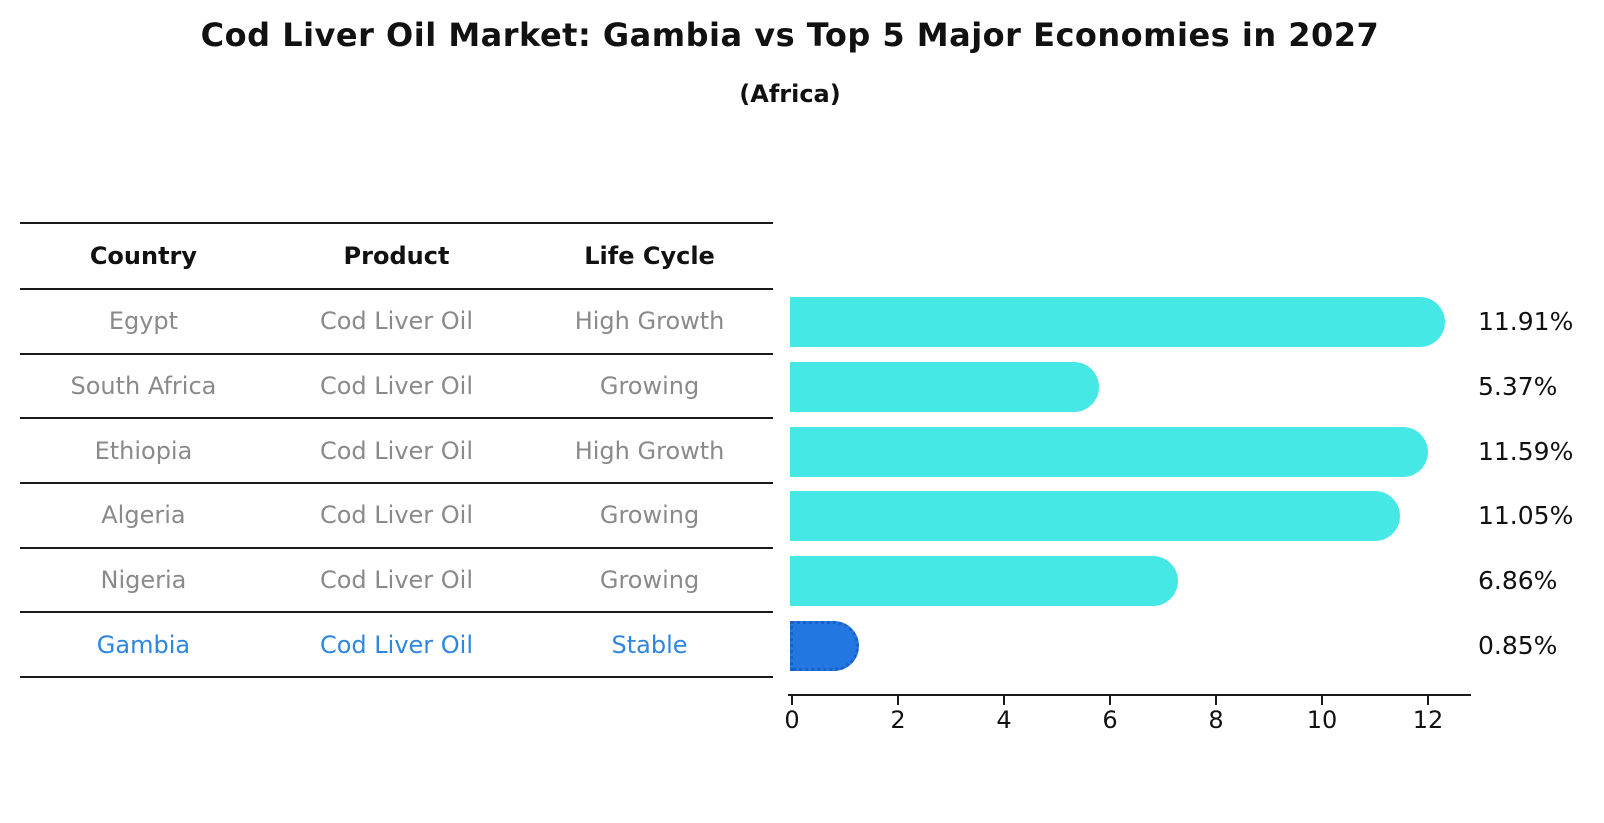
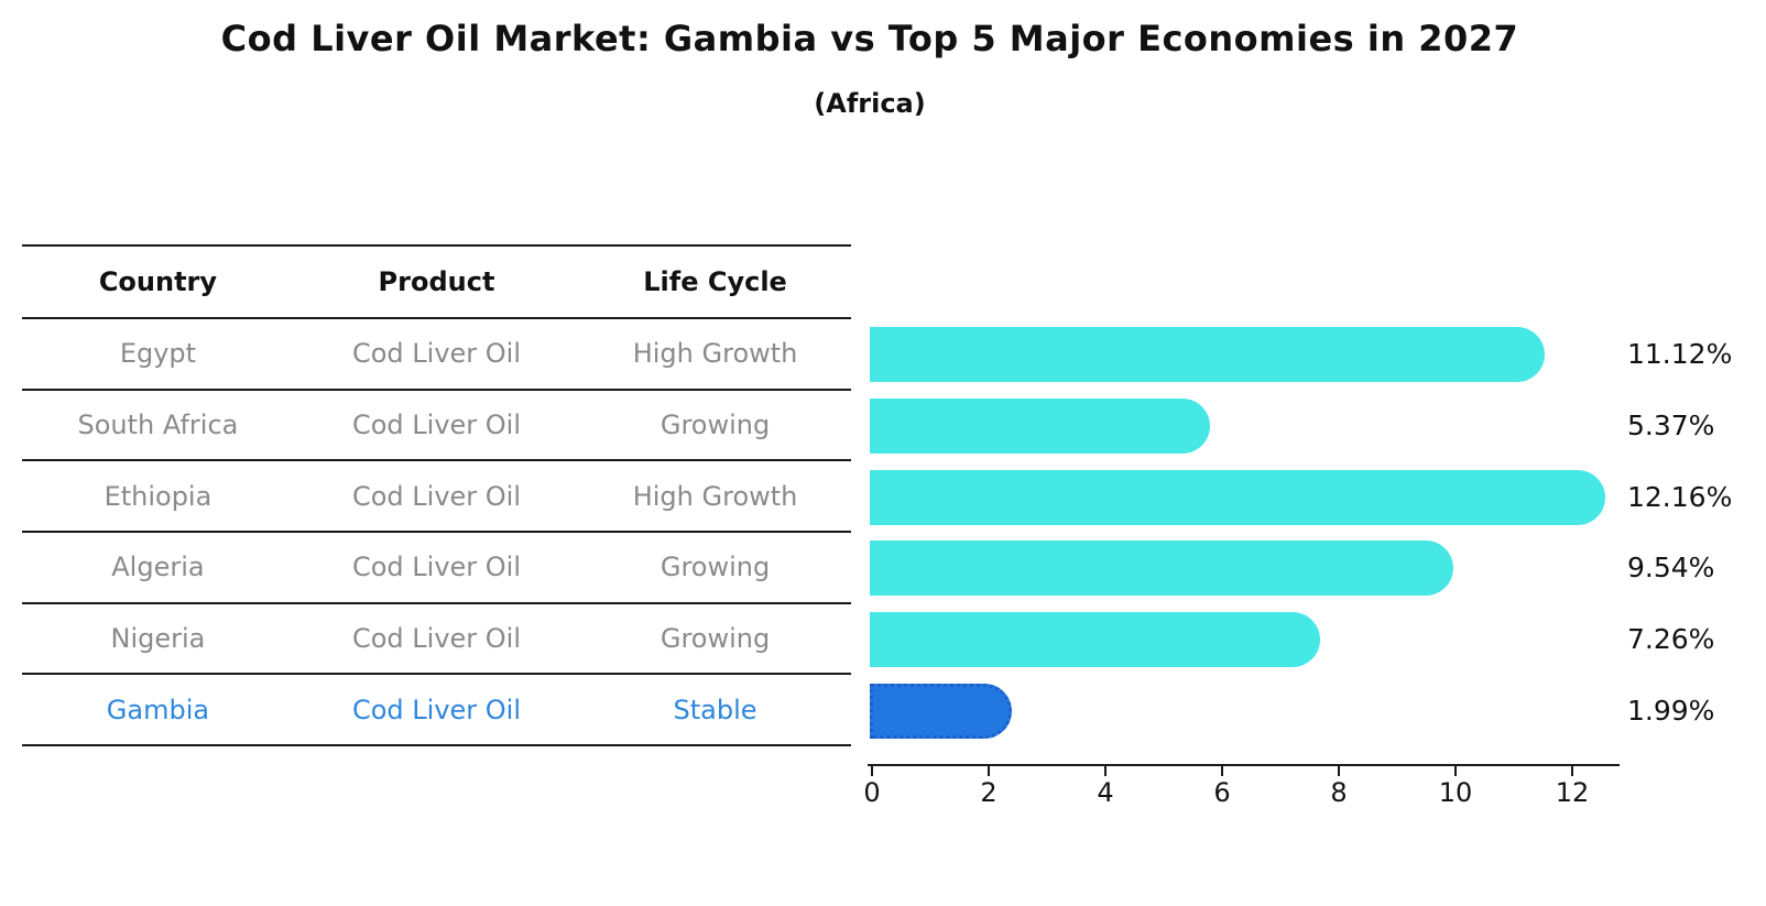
Egypt: 11.91% -> 11.12%
Ethiopia: 11.59% -> 12.16%
Algeria: 11.05% -> 9.54%
Nigeria: 6.86% -> 7.26%
Gambia: 0.85% -> 1.99%
